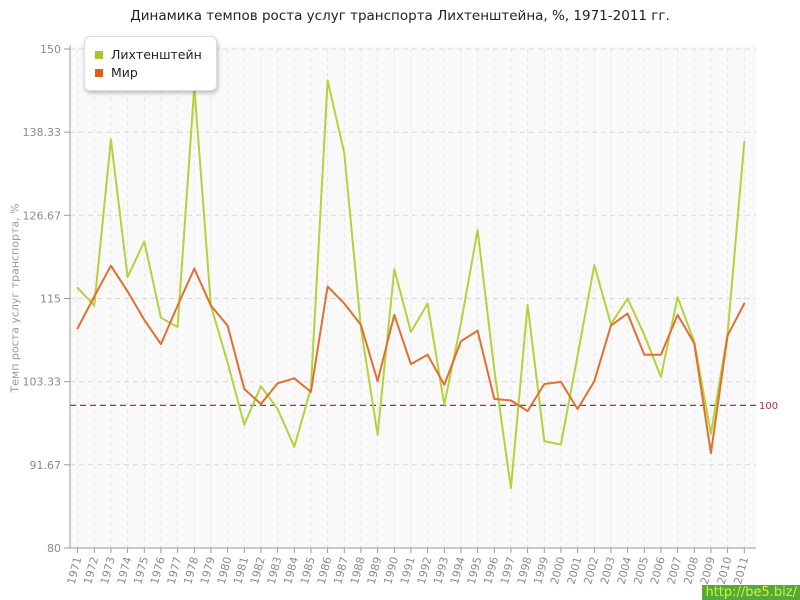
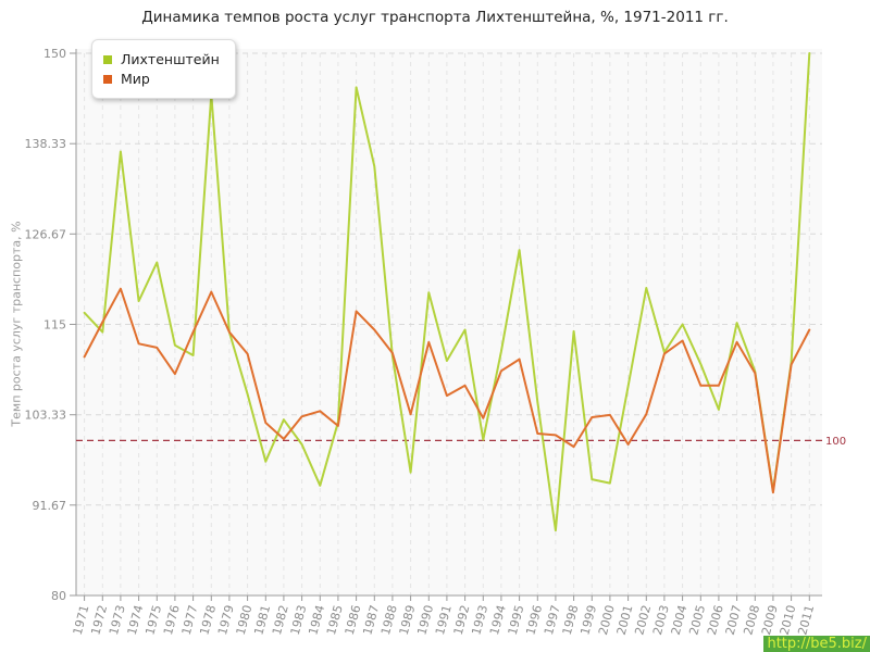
Мир/1974: 116 -> 112
Лихтенштейн/2009: 96 -> 94
Лихтенштейн/2011: 137 -> 150
